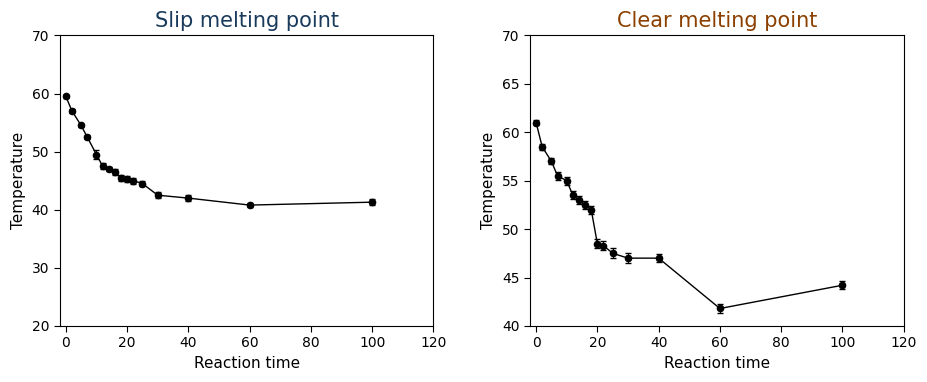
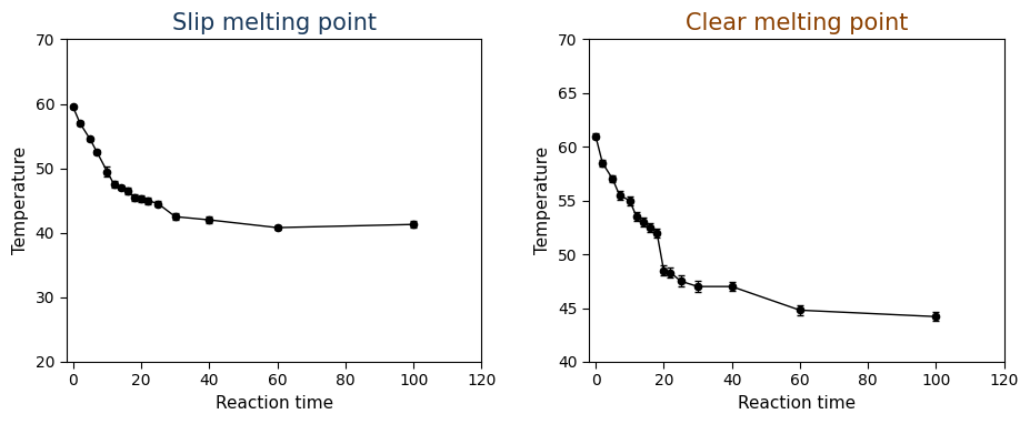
Clear melting point/60: 41.8 -> 44.8
